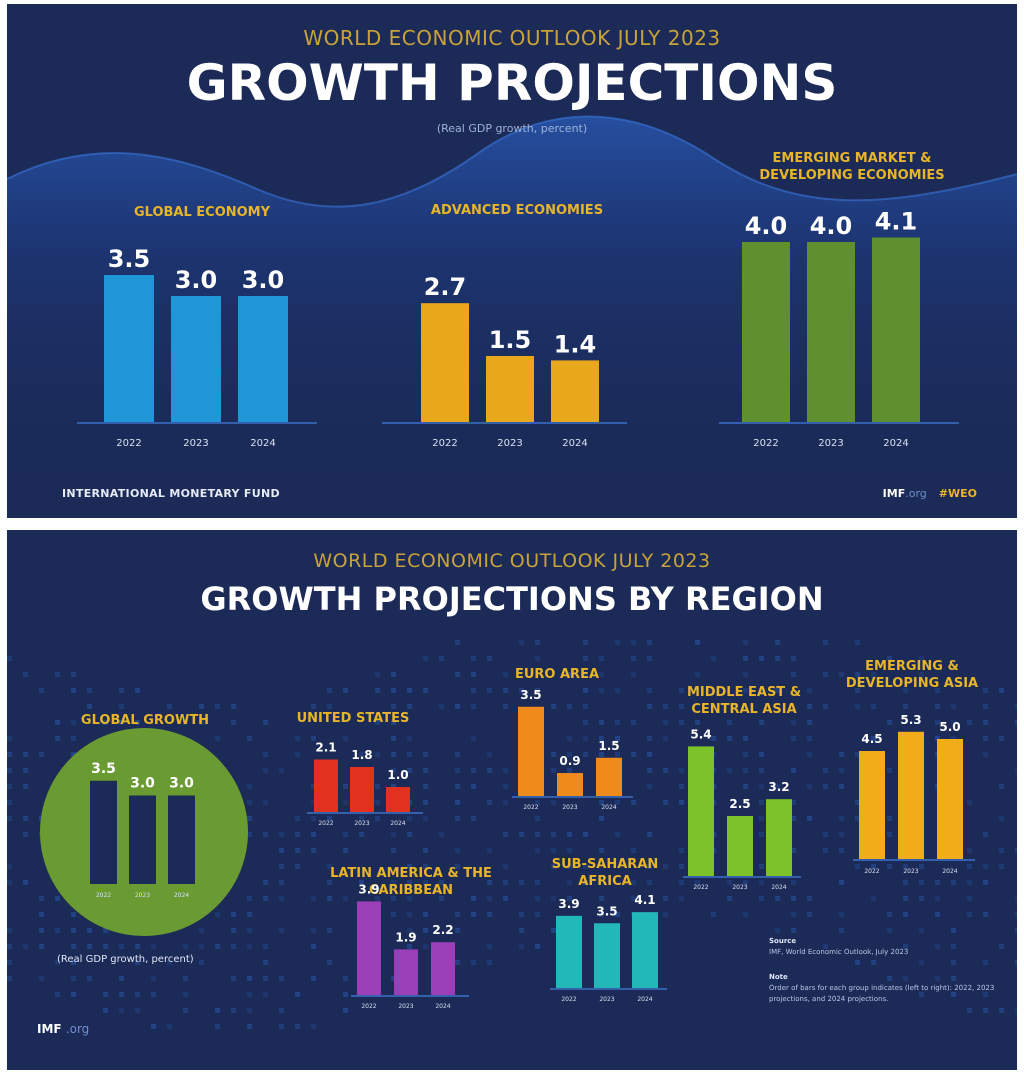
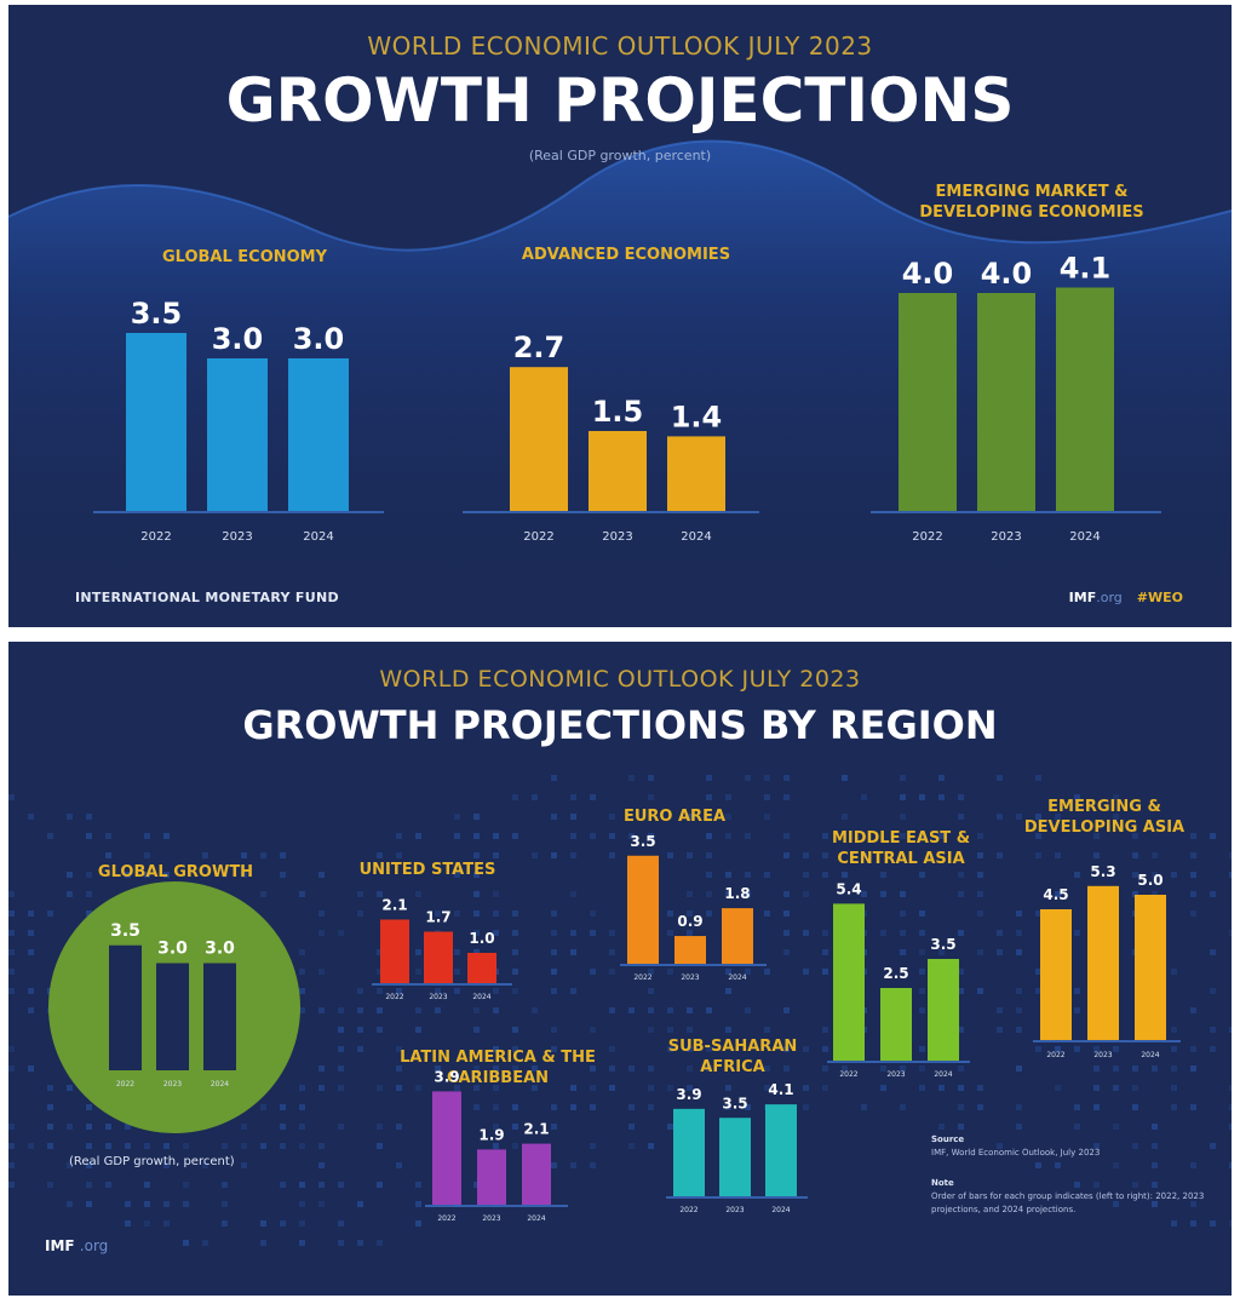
UNITED STATES/2023: 1.8 -> 1.7
EURO AREA/2024: 1.5 -> 1.8
MIDDLE EAST & CENTRAL ASIA/2024: 3.2 -> 3.5
LATIN AMERICA & THE CARIBBEAN/2024: 2.2 -> 2.1
